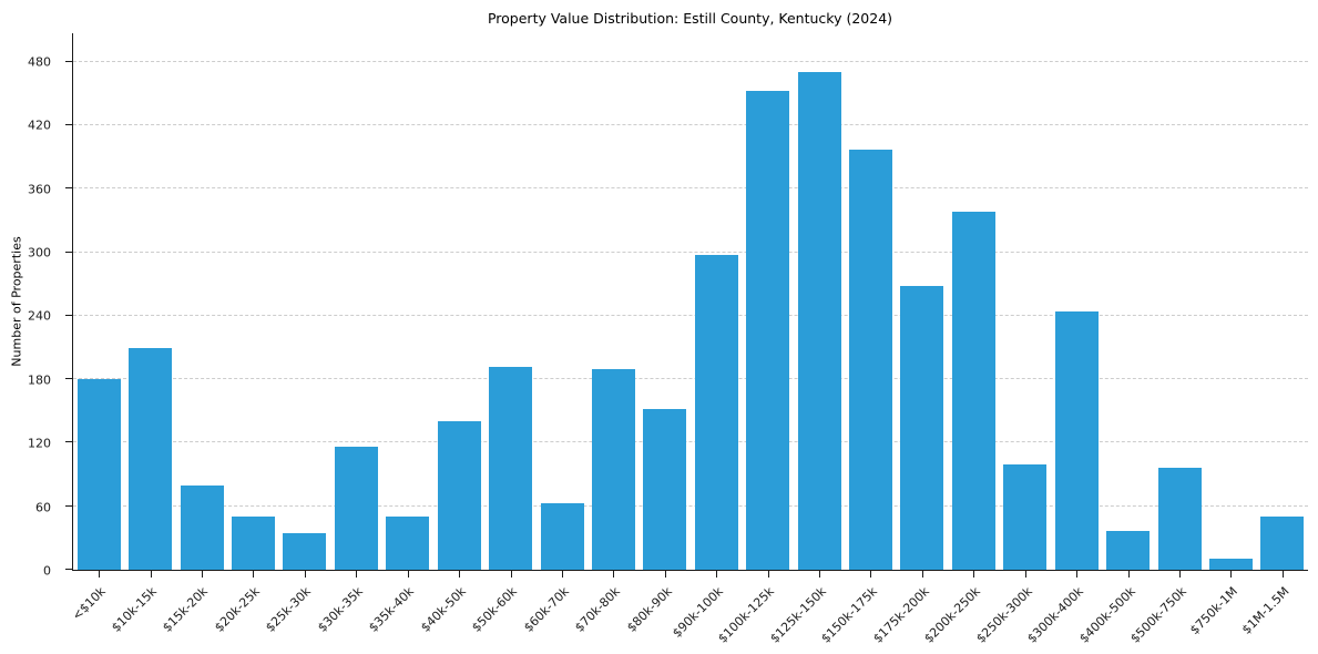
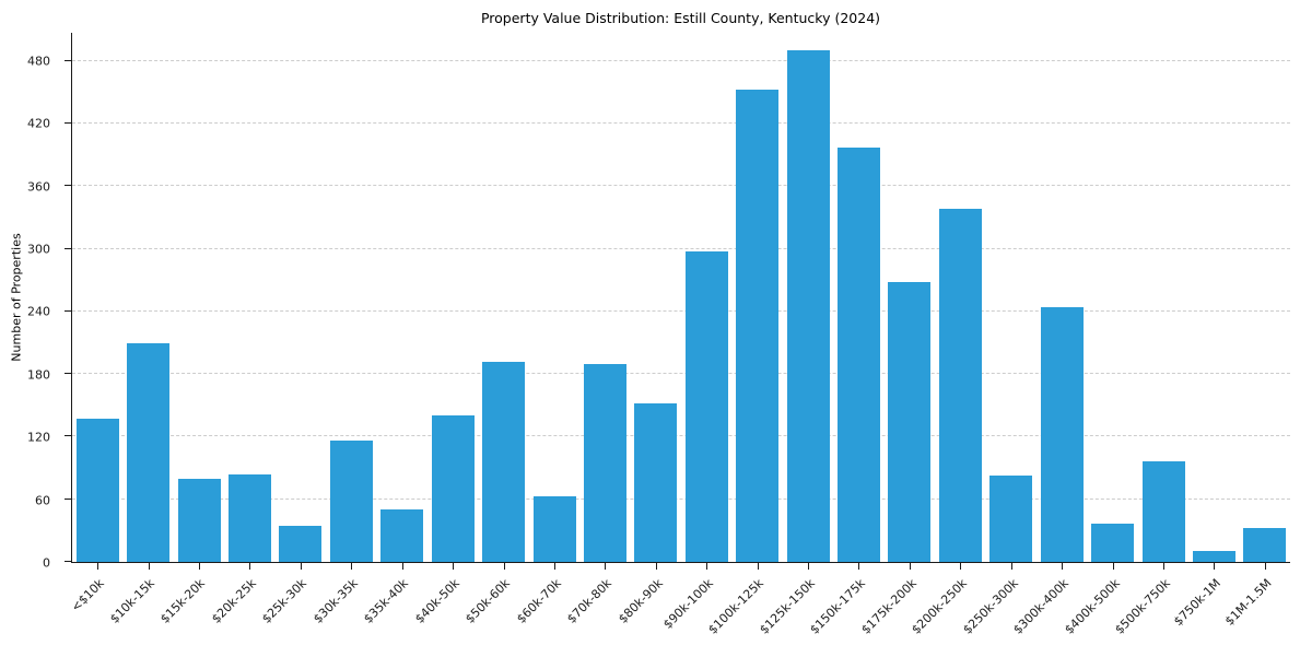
<$10k: 180 -> 140
$20k-25k: 50 -> 80
$125k-150k: 470 -> 490
$250k-300k: 100 -> 80
$1M-1.5M: 50 -> 30
